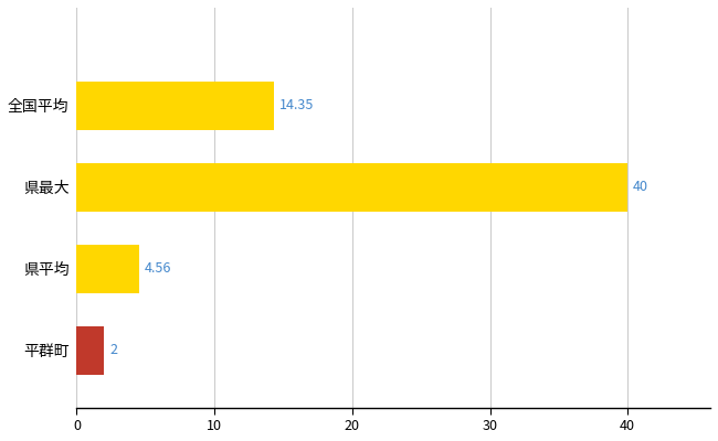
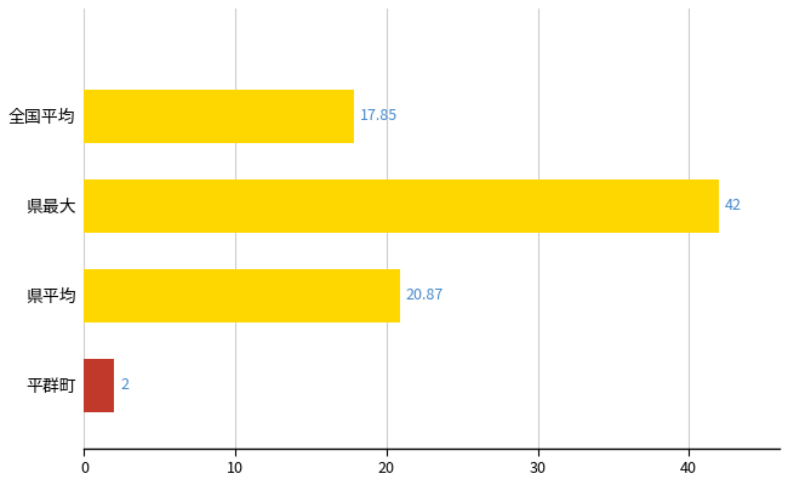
全国平均: 14.35 -> 17.85
県最大: 40 -> 42
県平均: 4.56 -> 20.87
